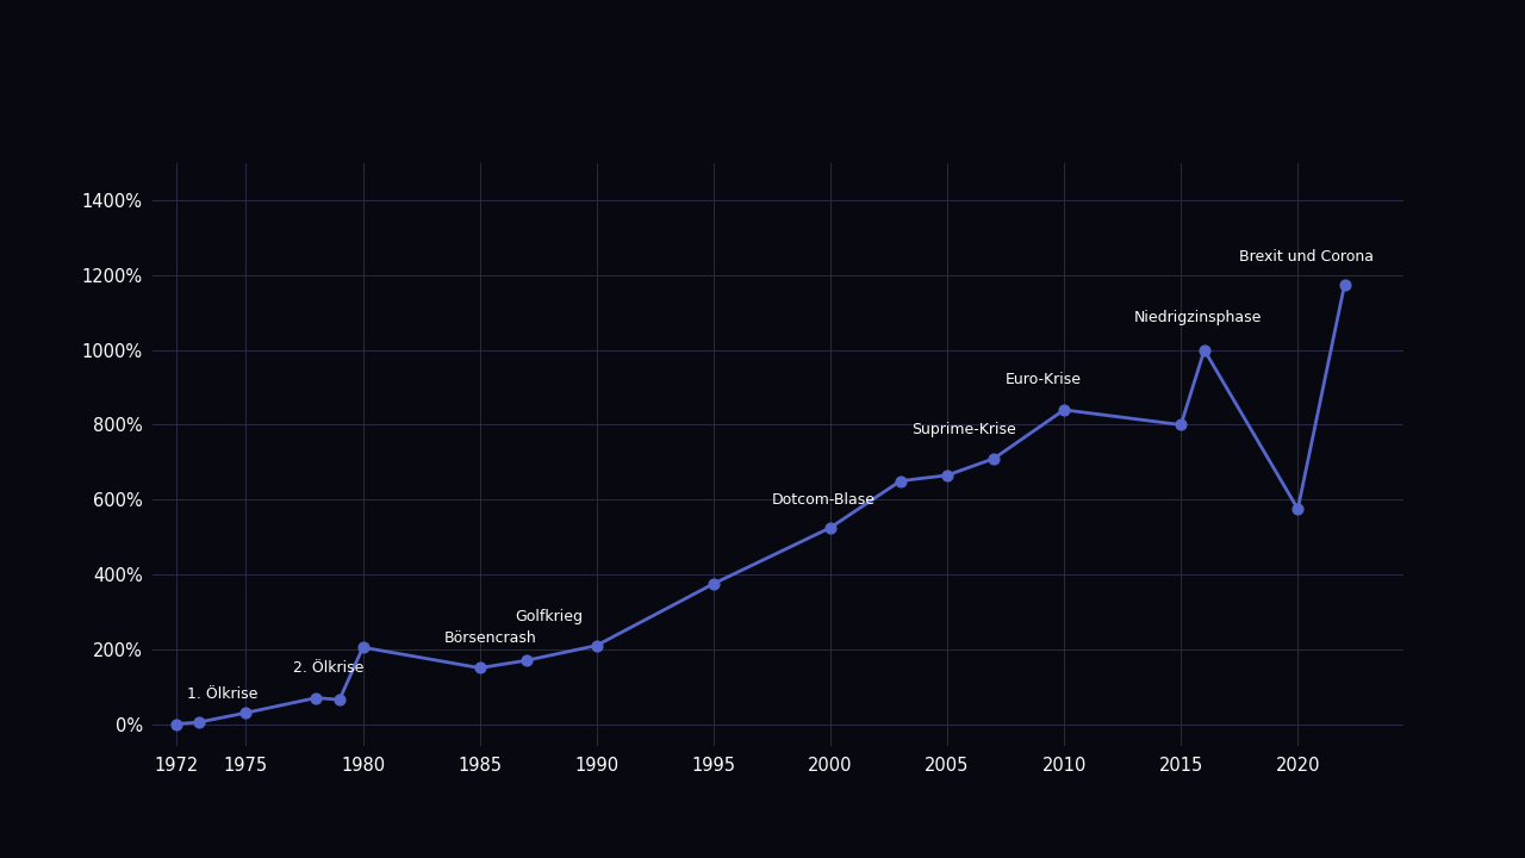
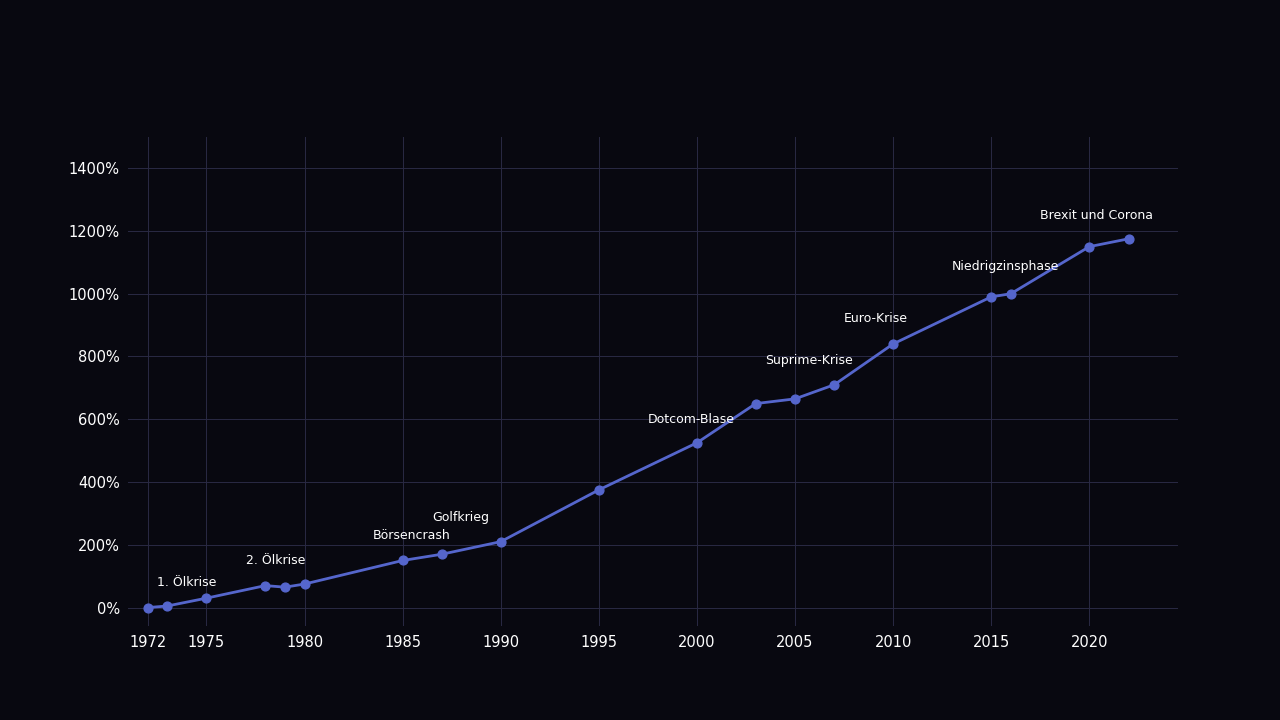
1980: 205% -> 75%
2015: 800% -> 990%
2020: 575% -> 1150%
